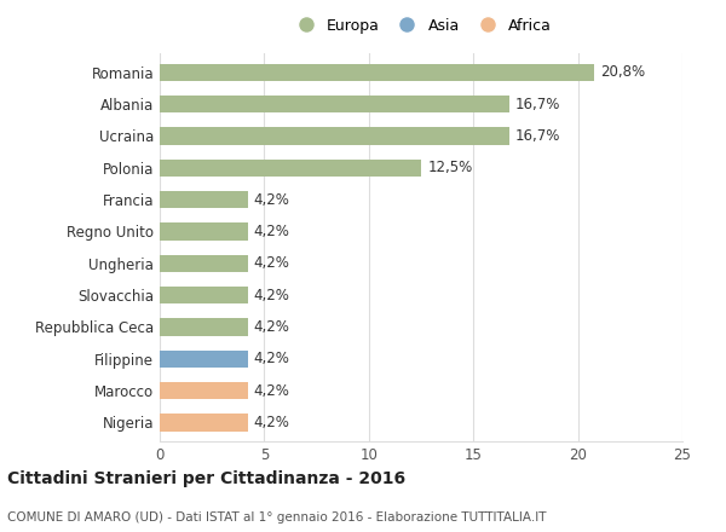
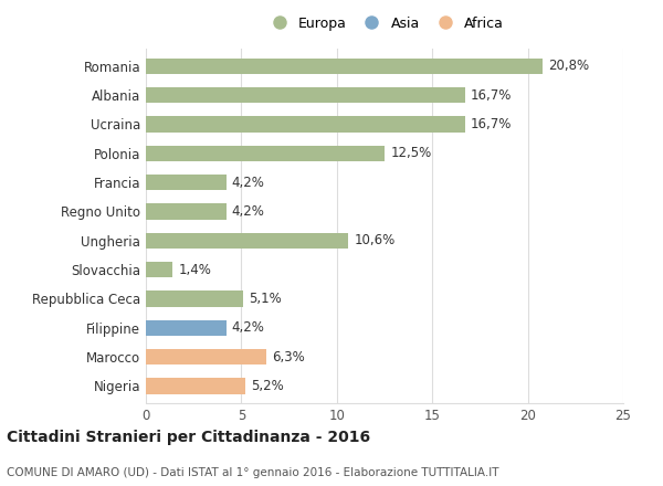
Ungheria: 4,2% -> 10,6%
Slovacchia: 4,2% -> 1,4%
Repubblica Ceca: 4,2% -> 5,1%
Marocco: 4,2% -> 6,3%
Nigeria: 4,2% -> 5,2%
